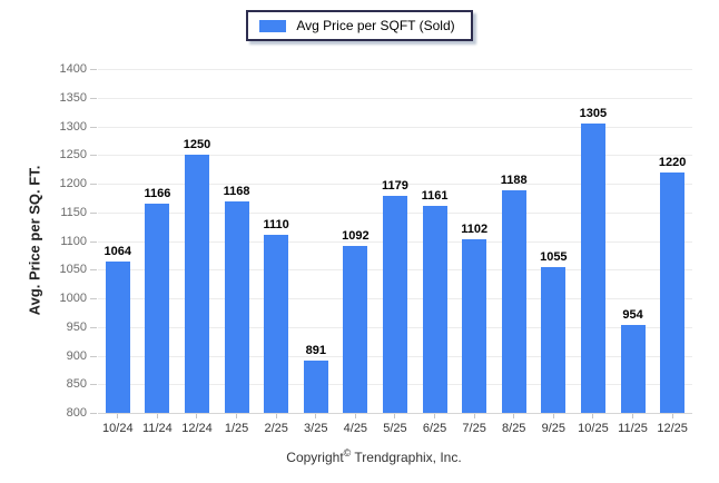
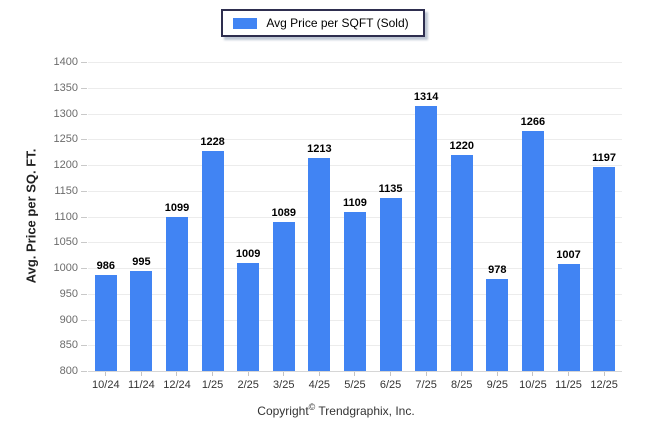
10/24: 1064 -> 986
11/24: 1166 -> 995
12/24: 1250 -> 1099
1/25: 1168 -> 1228
2/25: 1110 -> 1009
3/25: 891 -> 1089
4/25: 1092 -> 1213
5/25: 1179 -> 1109
6/25: 1161 -> 1135
7/25: 1102 -> 1314
8/25: 1188 -> 1220
9/25: 1055 -> 978
10/25: 1305 -> 1266
11/25: 954 -> 1007
12/25: 1220 -> 1197
